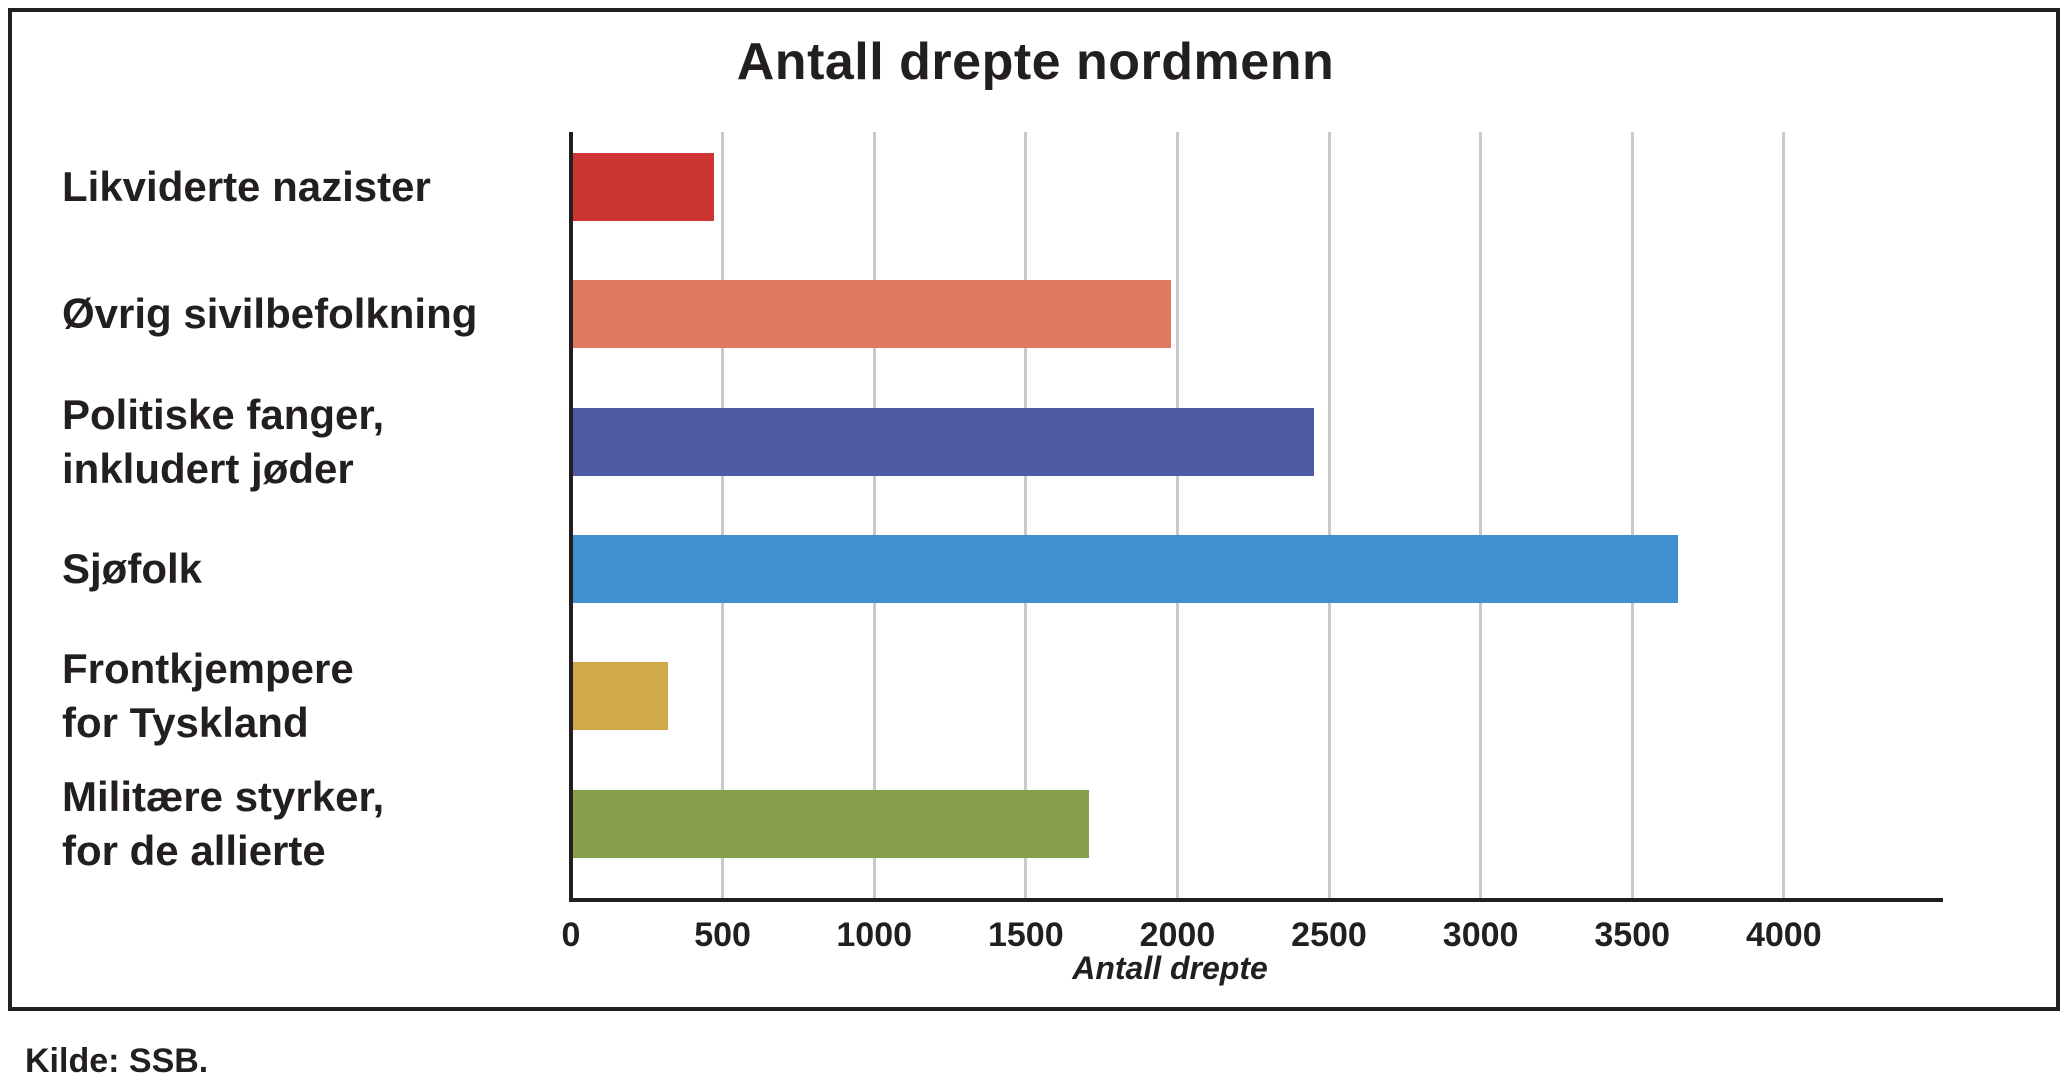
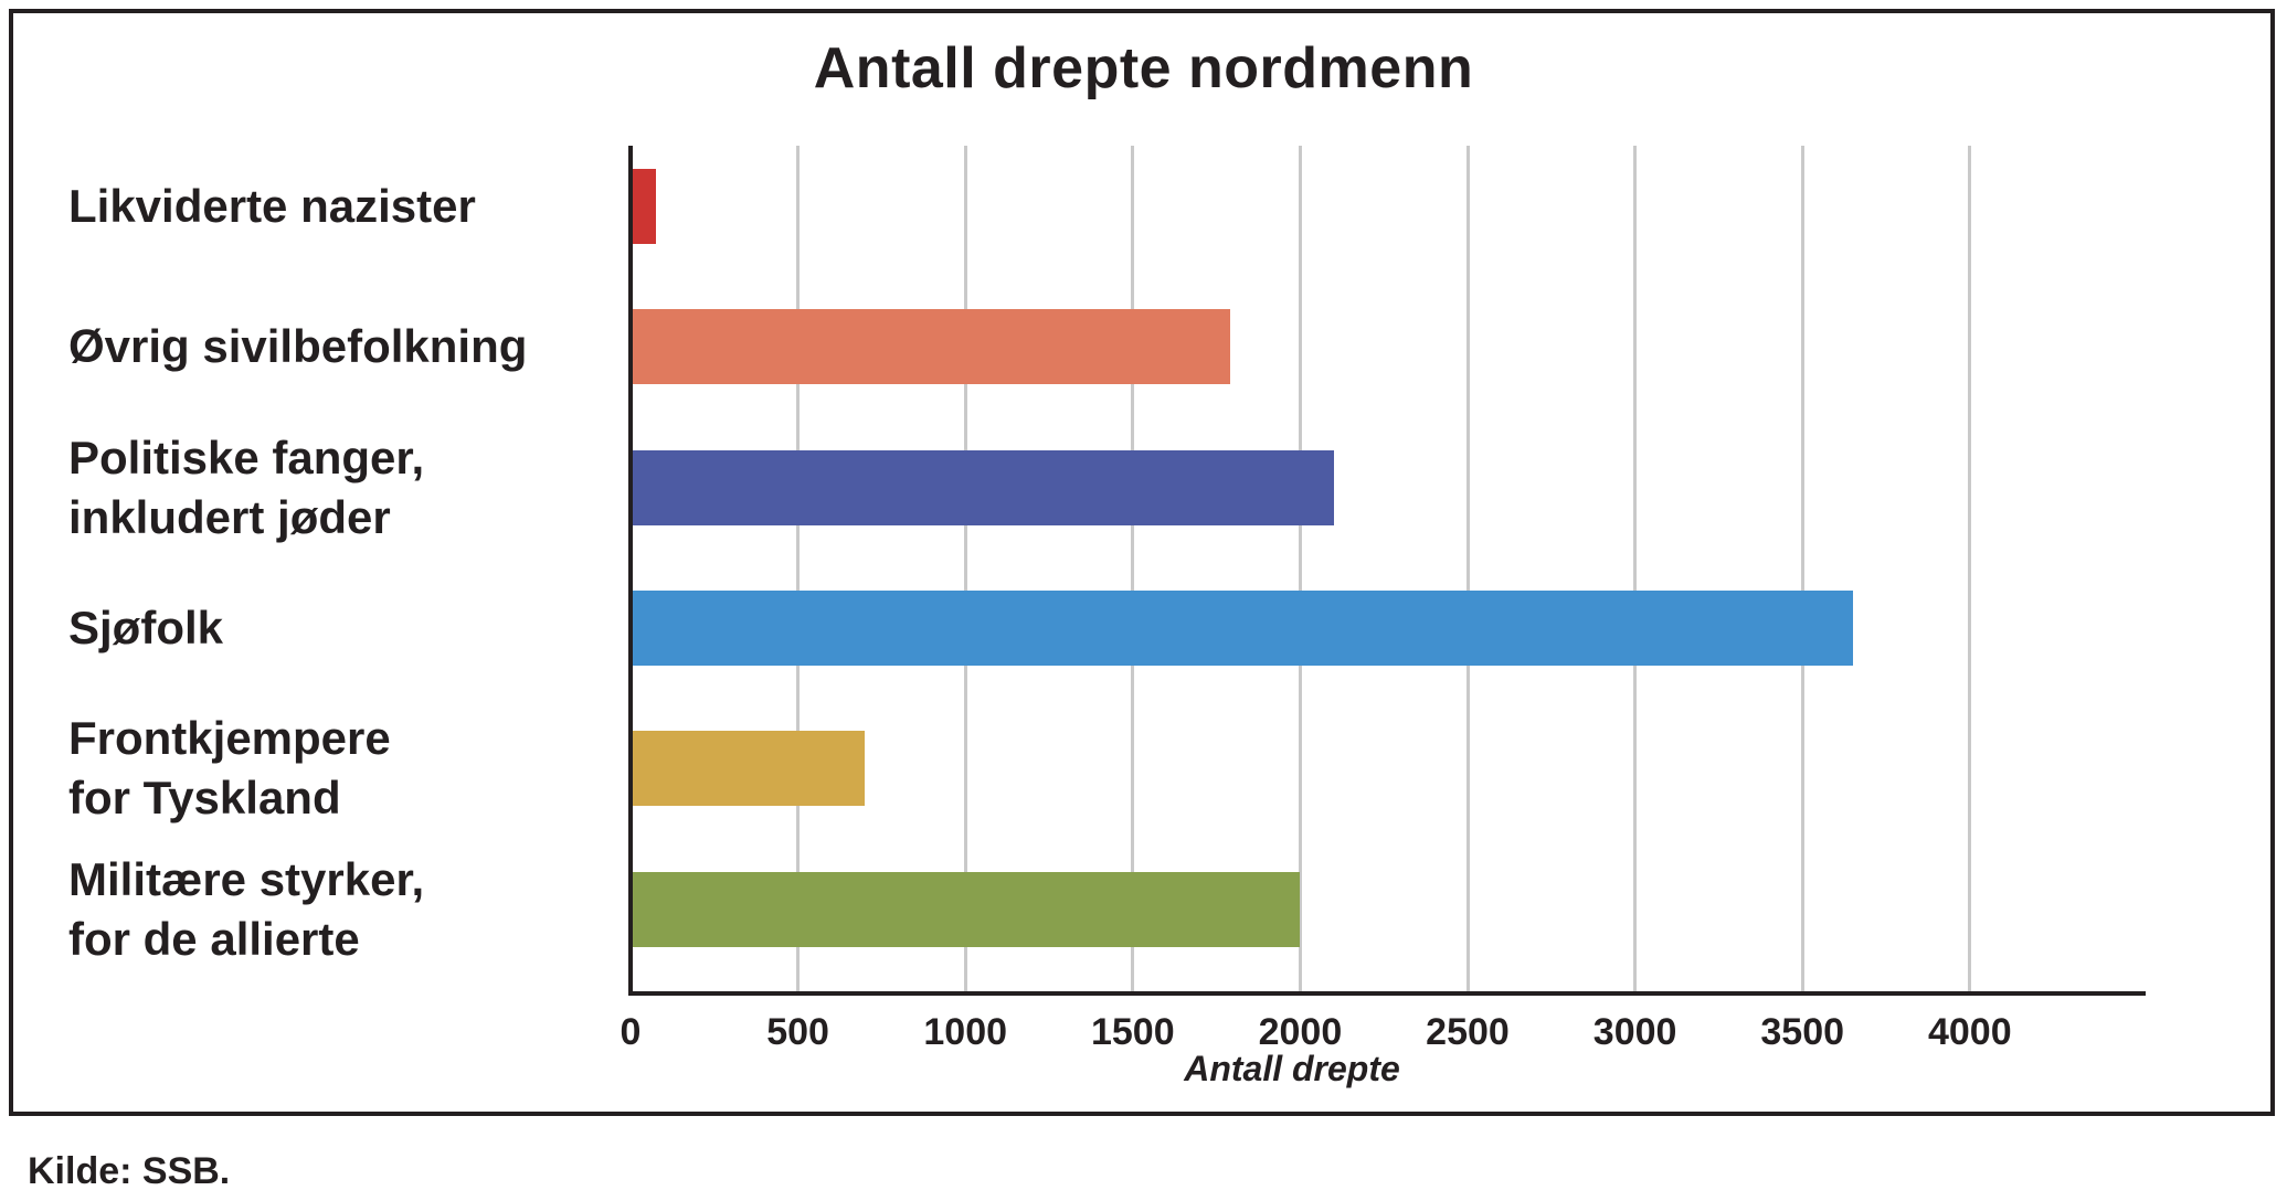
Likviderte nazister: 470 -> 80
Øvrig sivilbefolkning: 1980 -> 1790
Politiske fanger, inkludert jøder: 2450 -> 2100
Frontkjempere for Tyskland: 320 -> 700
Militære styrker, for de allierte: 1710 -> 2000
